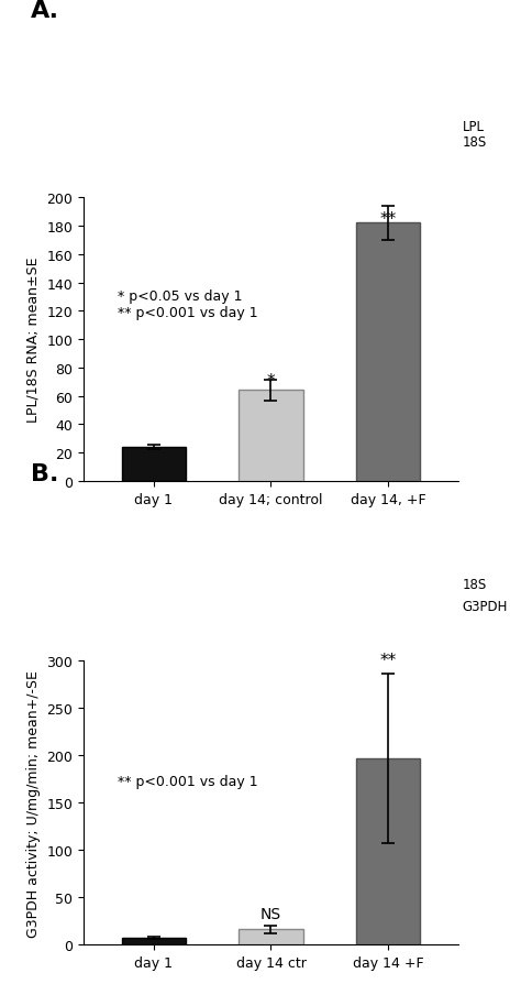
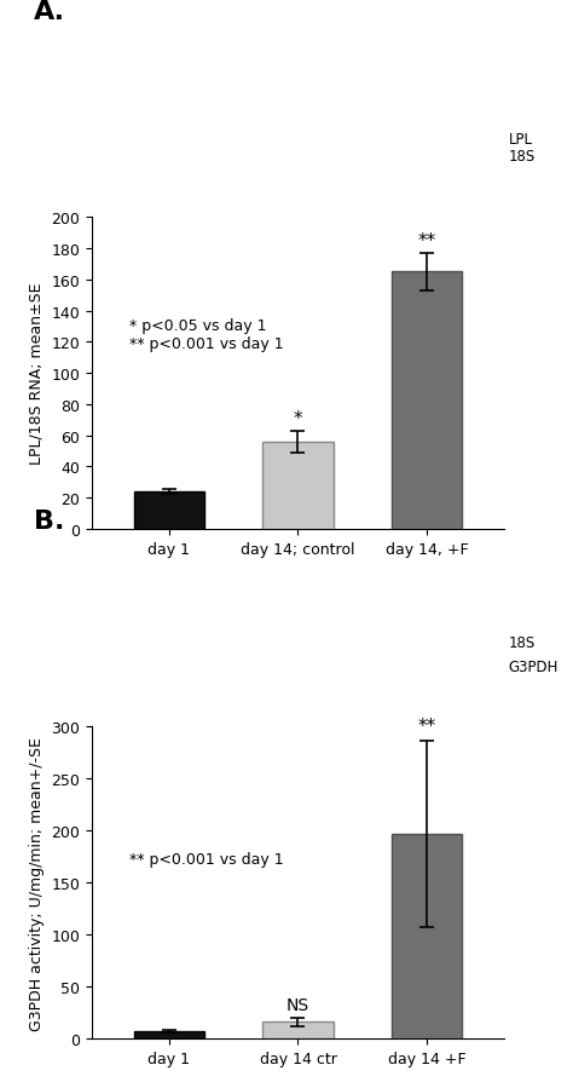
day 14; control: 64 -> 56
day 14, +F: 182 -> 165
